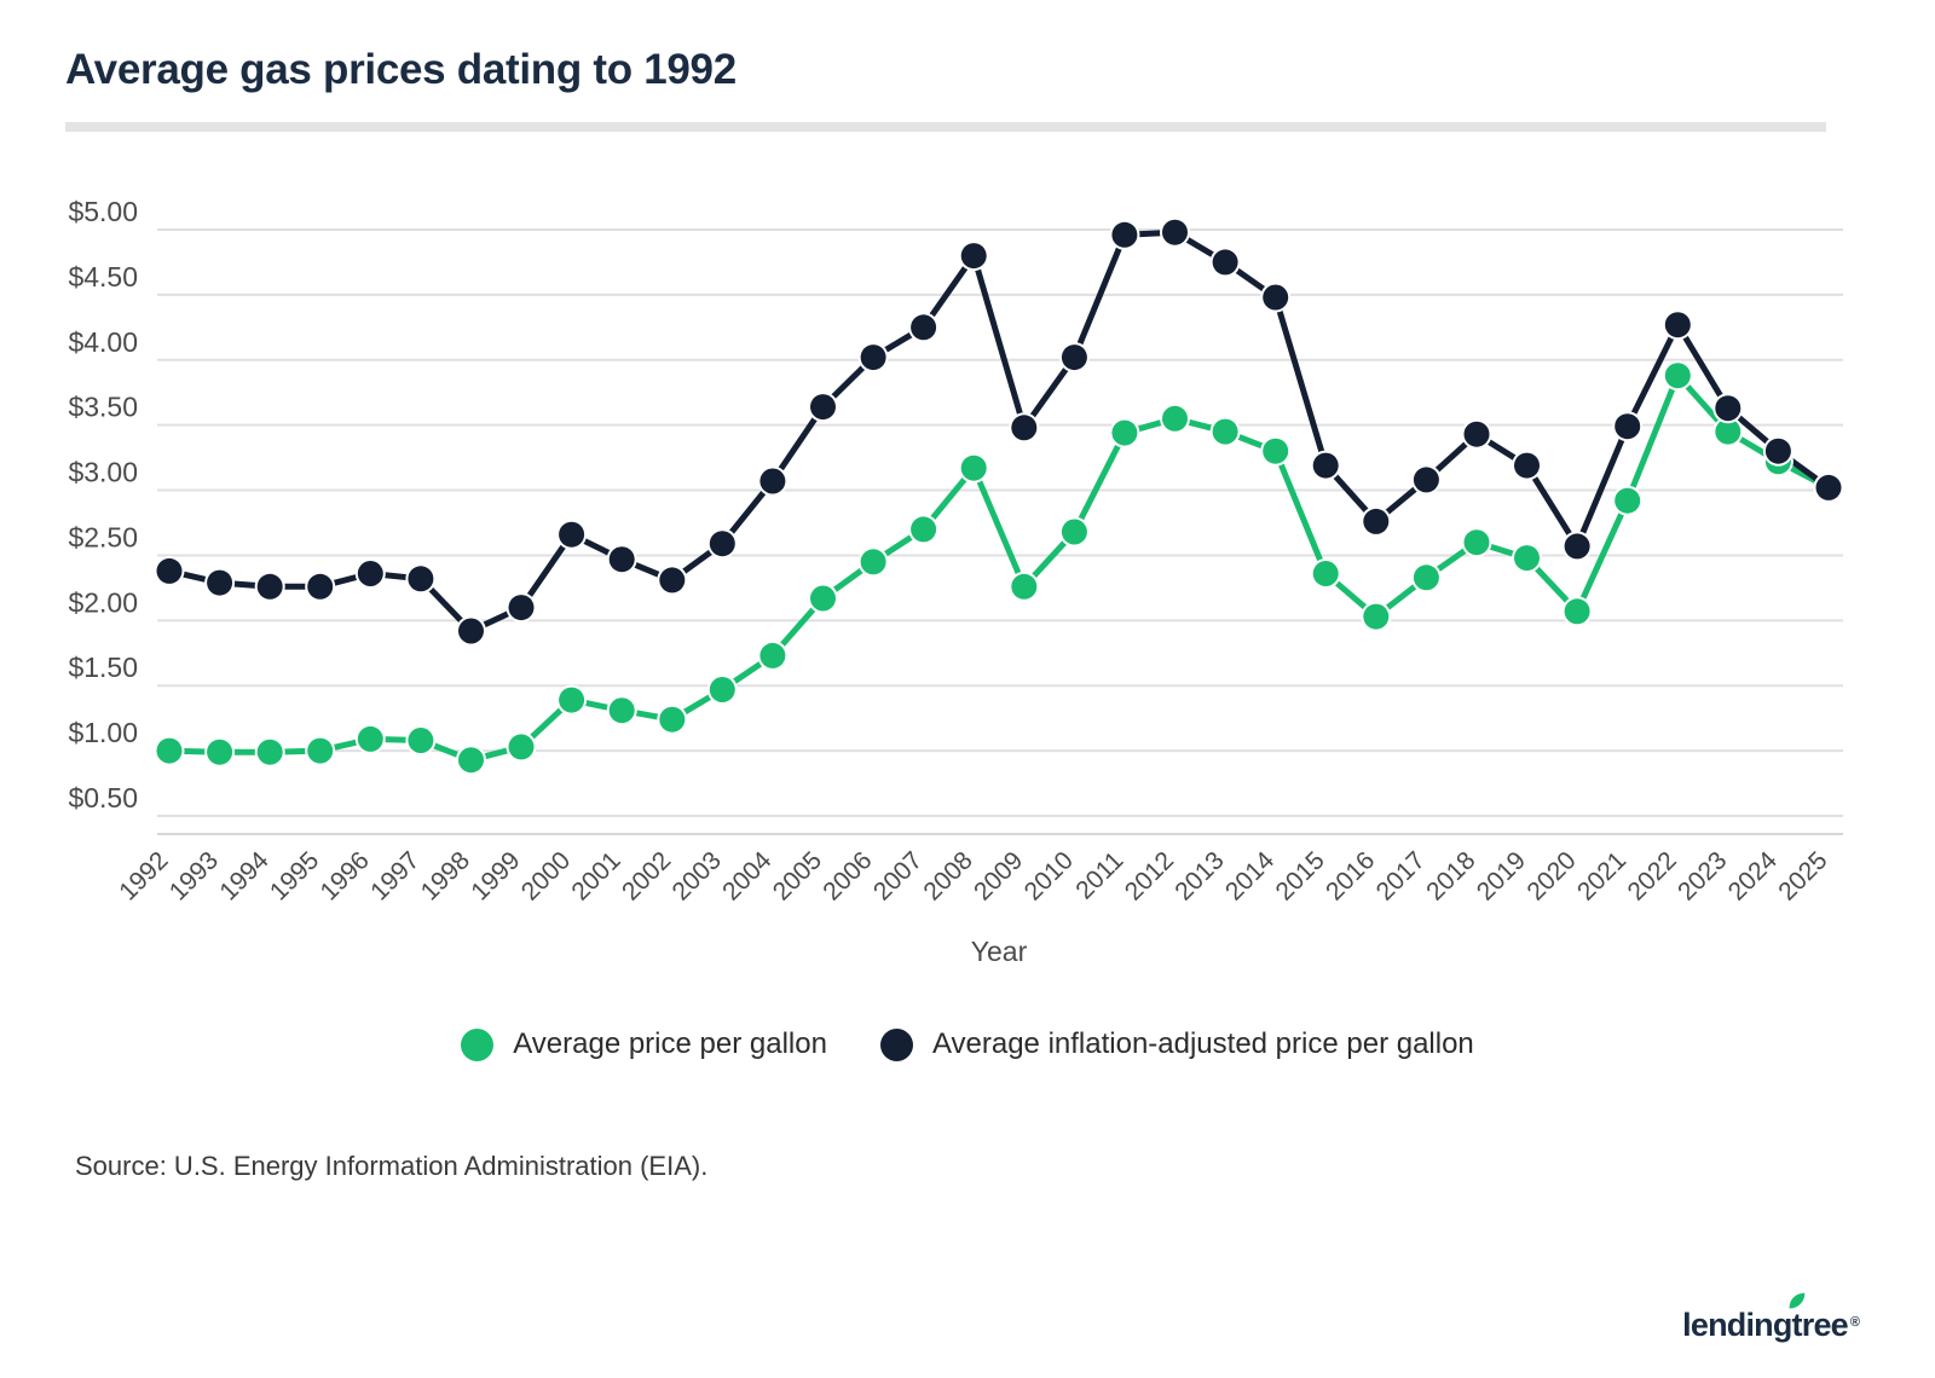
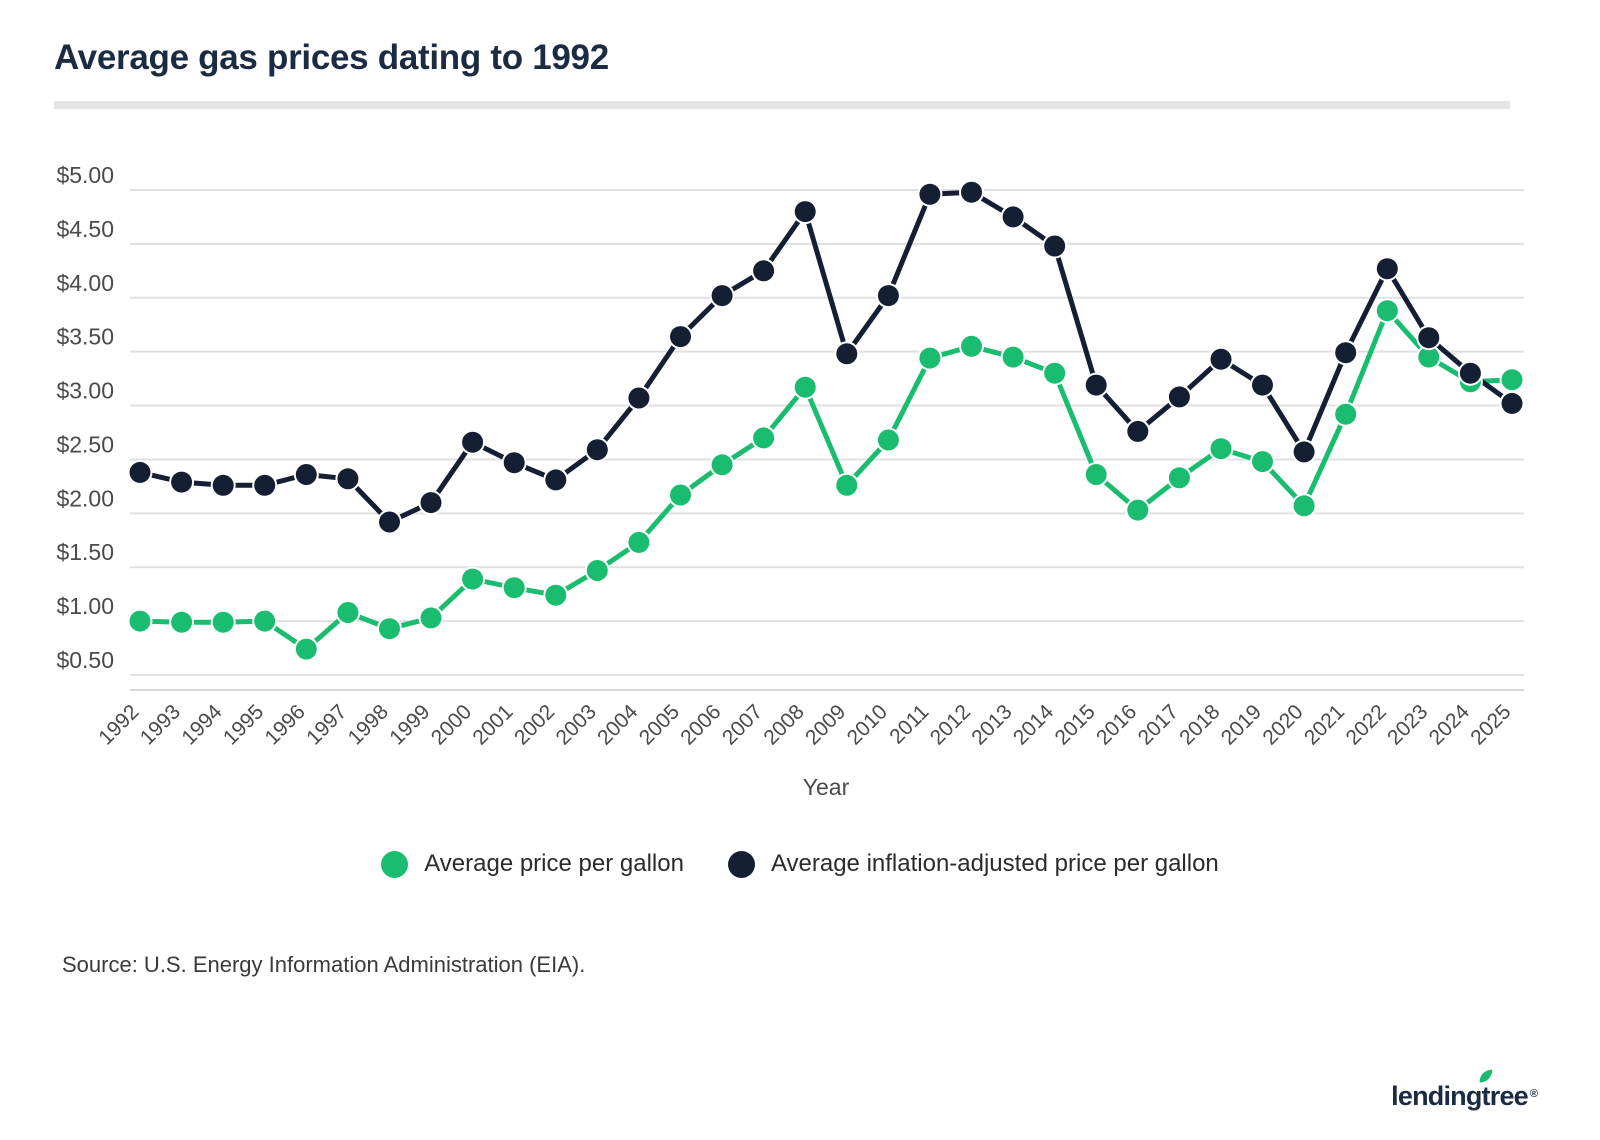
Average price per gallon/1996: $1.09 -> $0.74
Average price per gallon/2025: $3.02 -> $3.24
